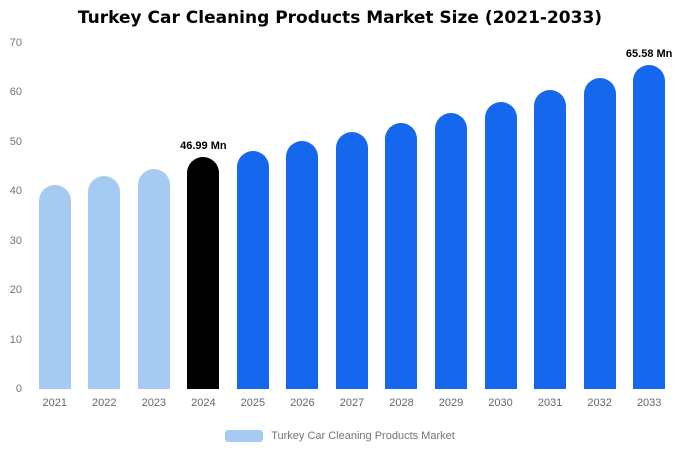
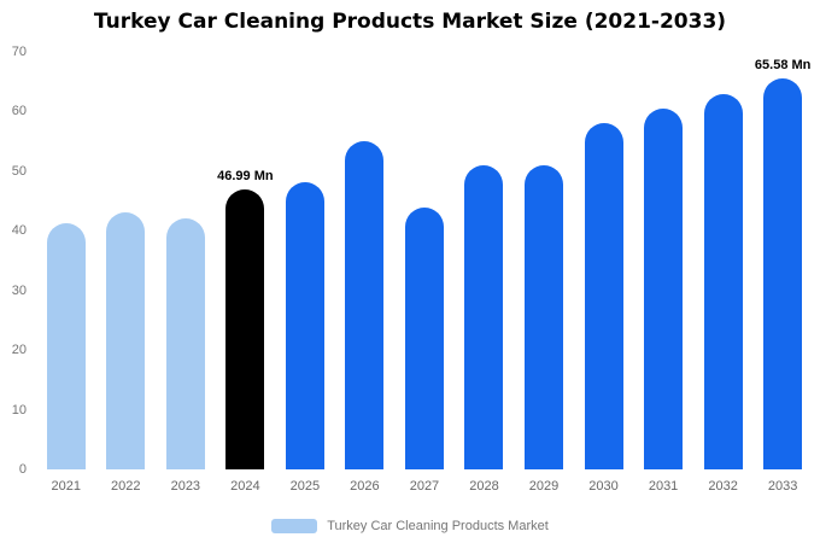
2023: 45 -> 42
2026: 50 -> 55
2027: 52 -> 44
2028: 54 -> 51
2029: 56 -> 51
